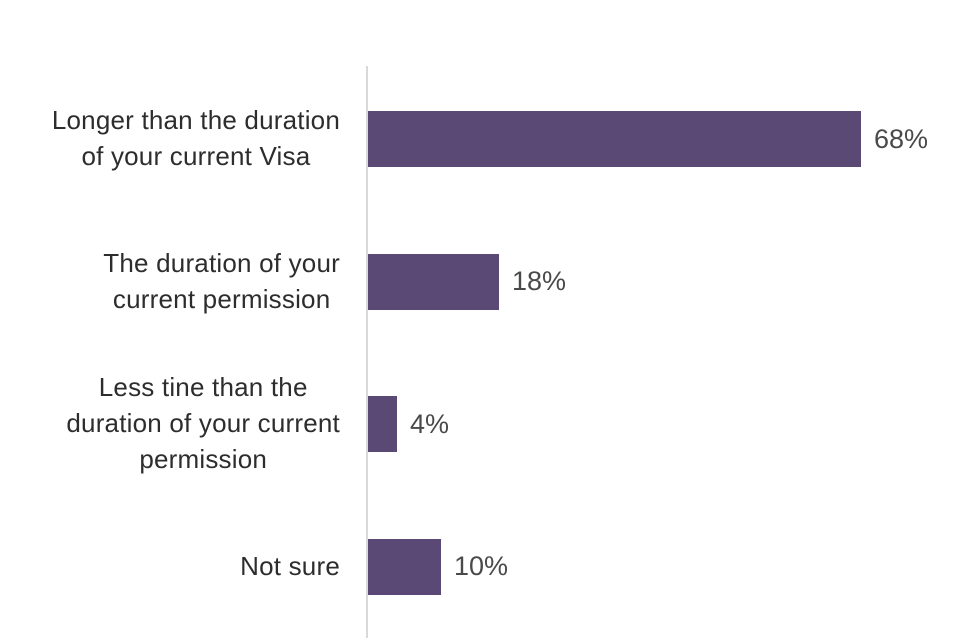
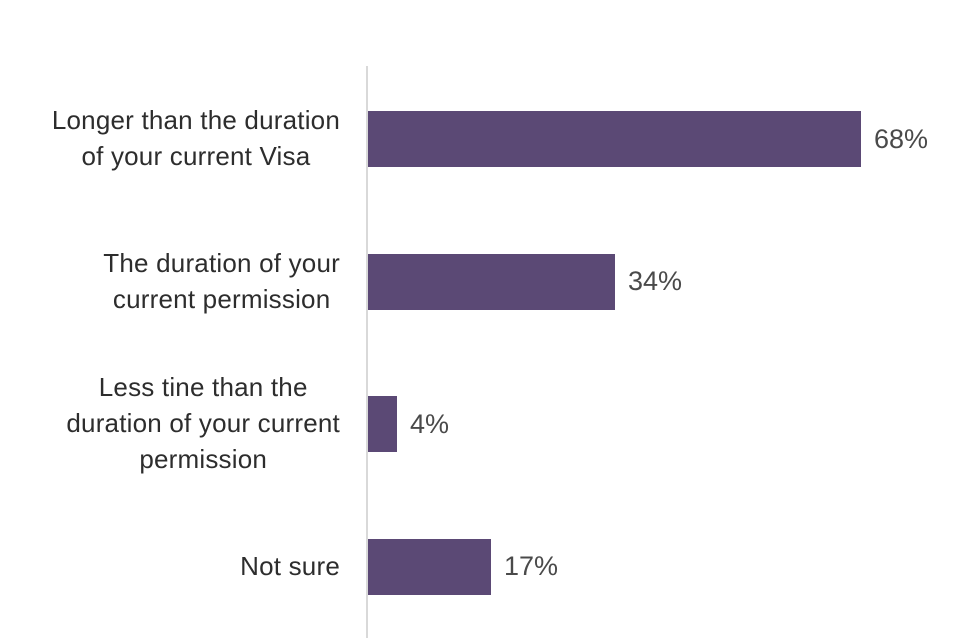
The duration of your current permission: 18% -> 34%
Not sure: 10% -> 17%
